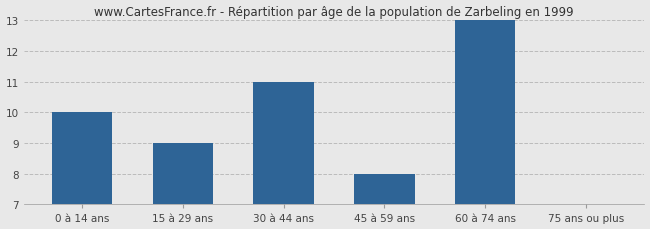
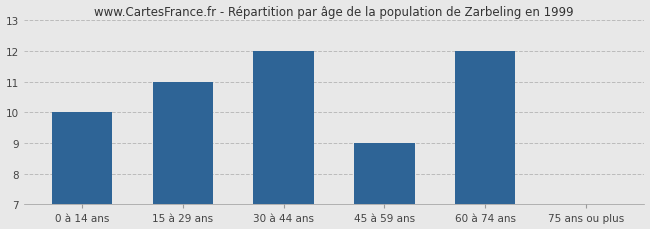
15 à 29 ans: 9 -> 11
30 à 44 ans: 11 -> 12
45 à 59 ans: 8 -> 9
60 à 74 ans: 13 -> 12
